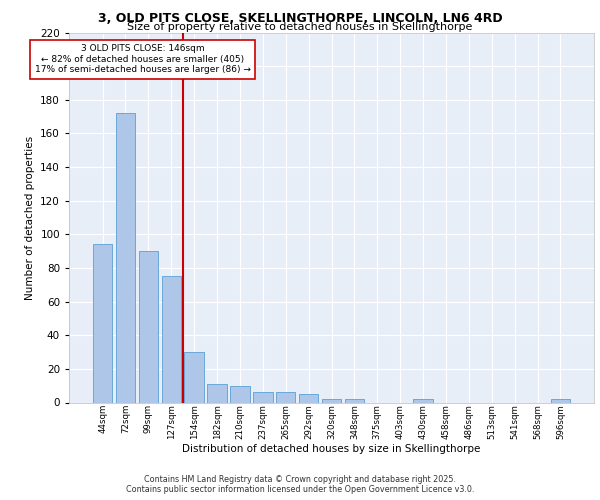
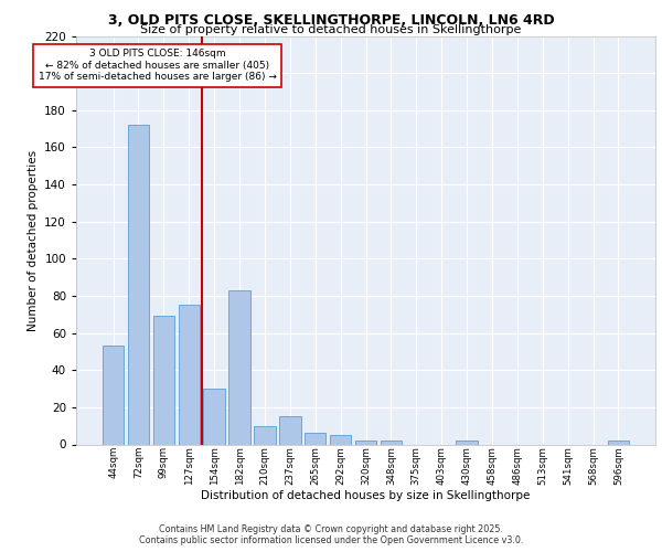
44sqm: 94 -> 53
99sqm: 90 -> 69
182sqm: 11 -> 83
237sqm: 6 -> 15
